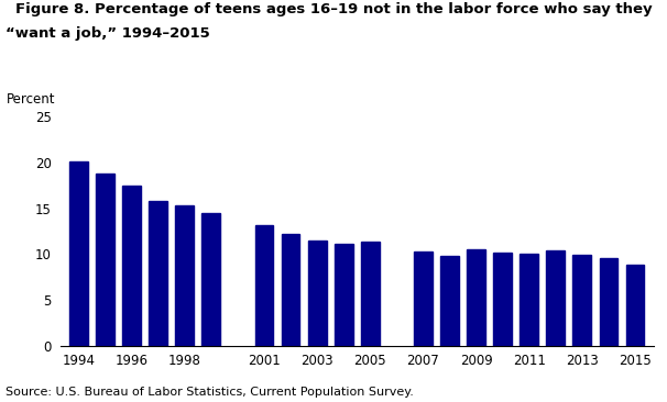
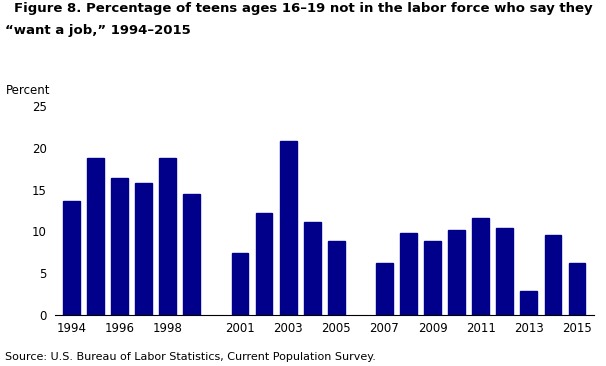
1994: 20.1 -> 13.6
1996: 17.5 -> 16.4
1998: 15.3 -> 18.8
2001: 13.1 -> 7.4
2003: 11.5 -> 20.8
2005: 11.4 -> 8.8
2007: 10.3 -> 6.2
2009: 10.5 -> 8.8
2011: 10.0 -> 11.6
2013: 9.9 -> 2.8
2015: 8.8 -> 6.2
